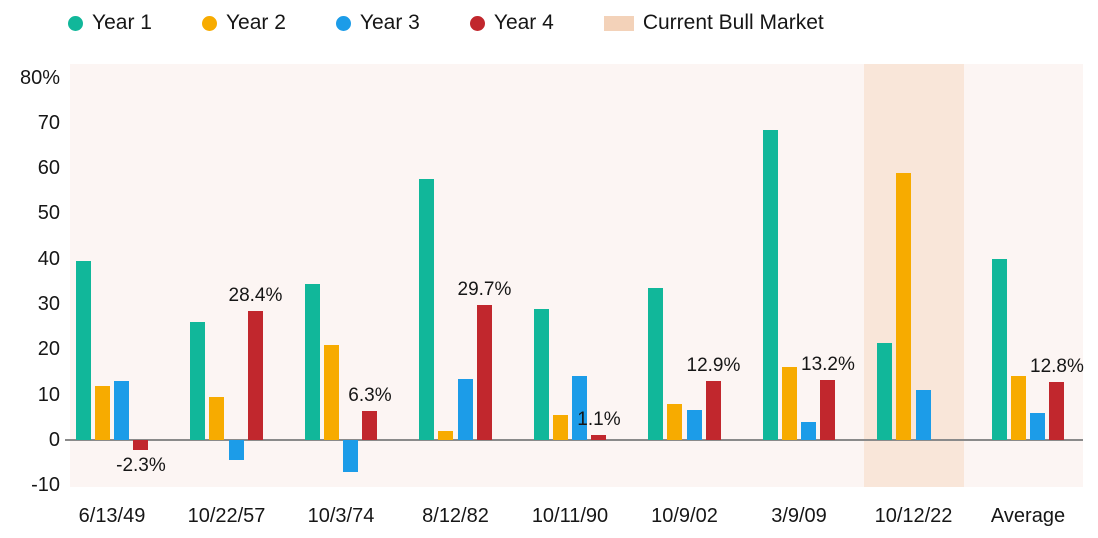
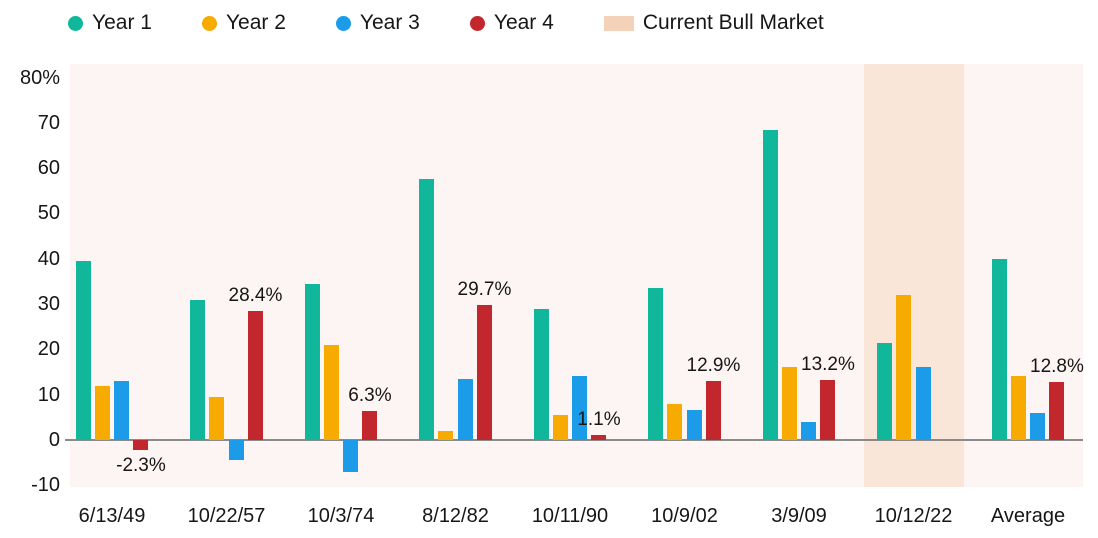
Year 1/10/22/57: 26% -> 31%
Year 2/10/12/22: 59% -> 32%
Year 3/10/12/22: 11% -> 16%
